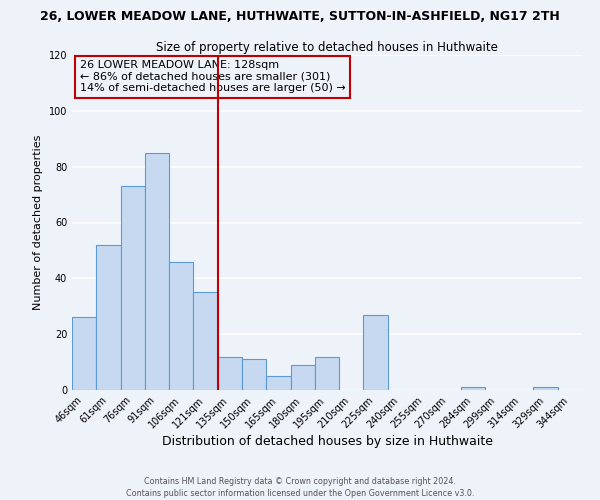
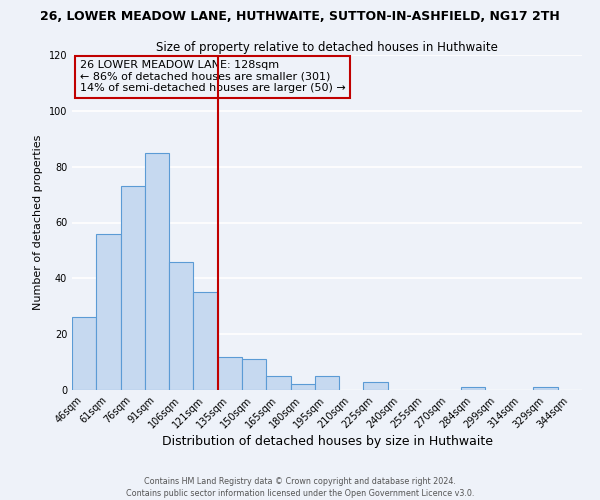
61sqm: 52 -> 56
180sqm: 9 -> 2
195sqm: 12 -> 5
225sqm: 27 -> 3
